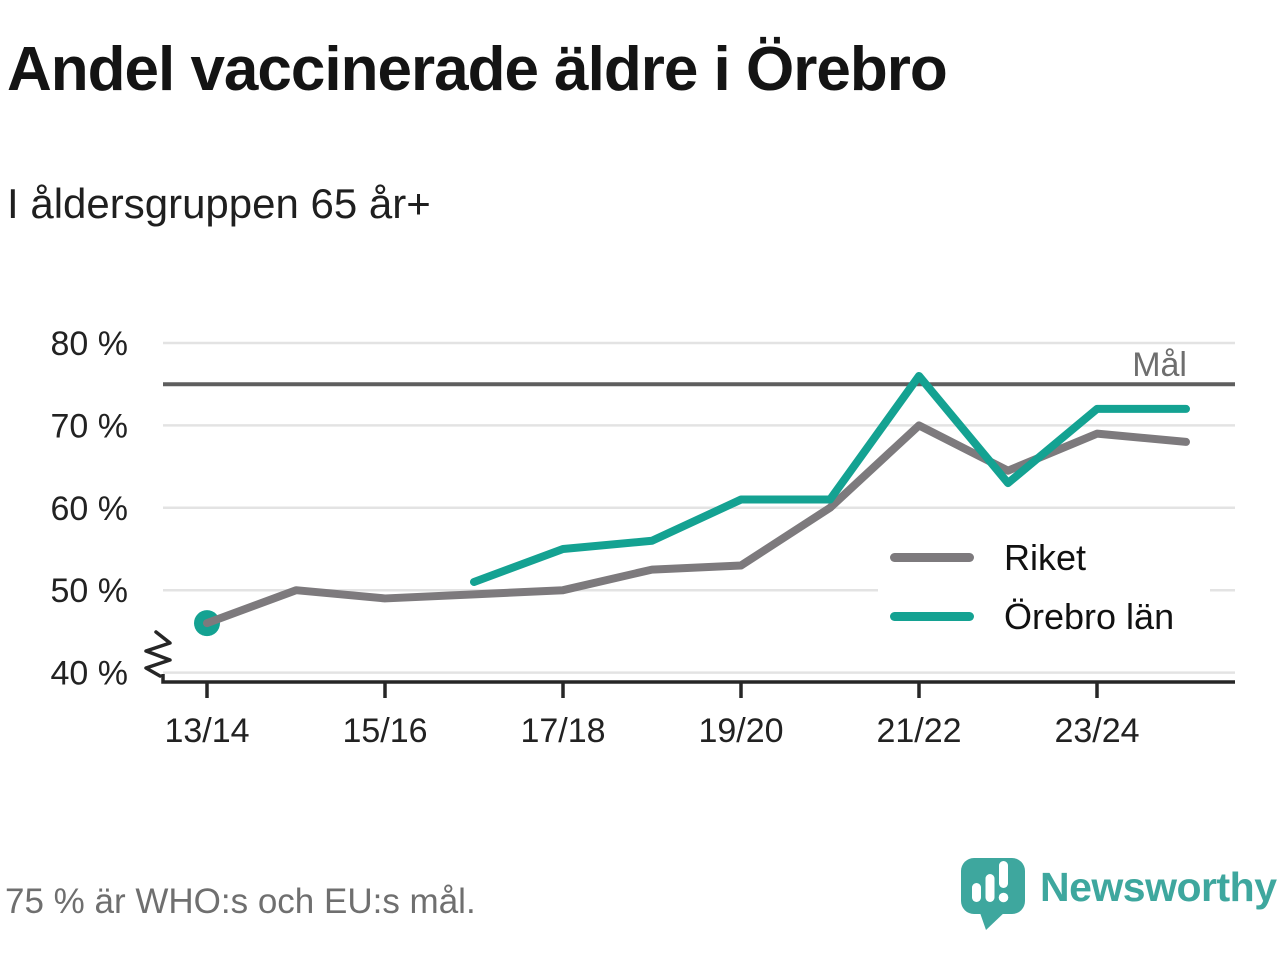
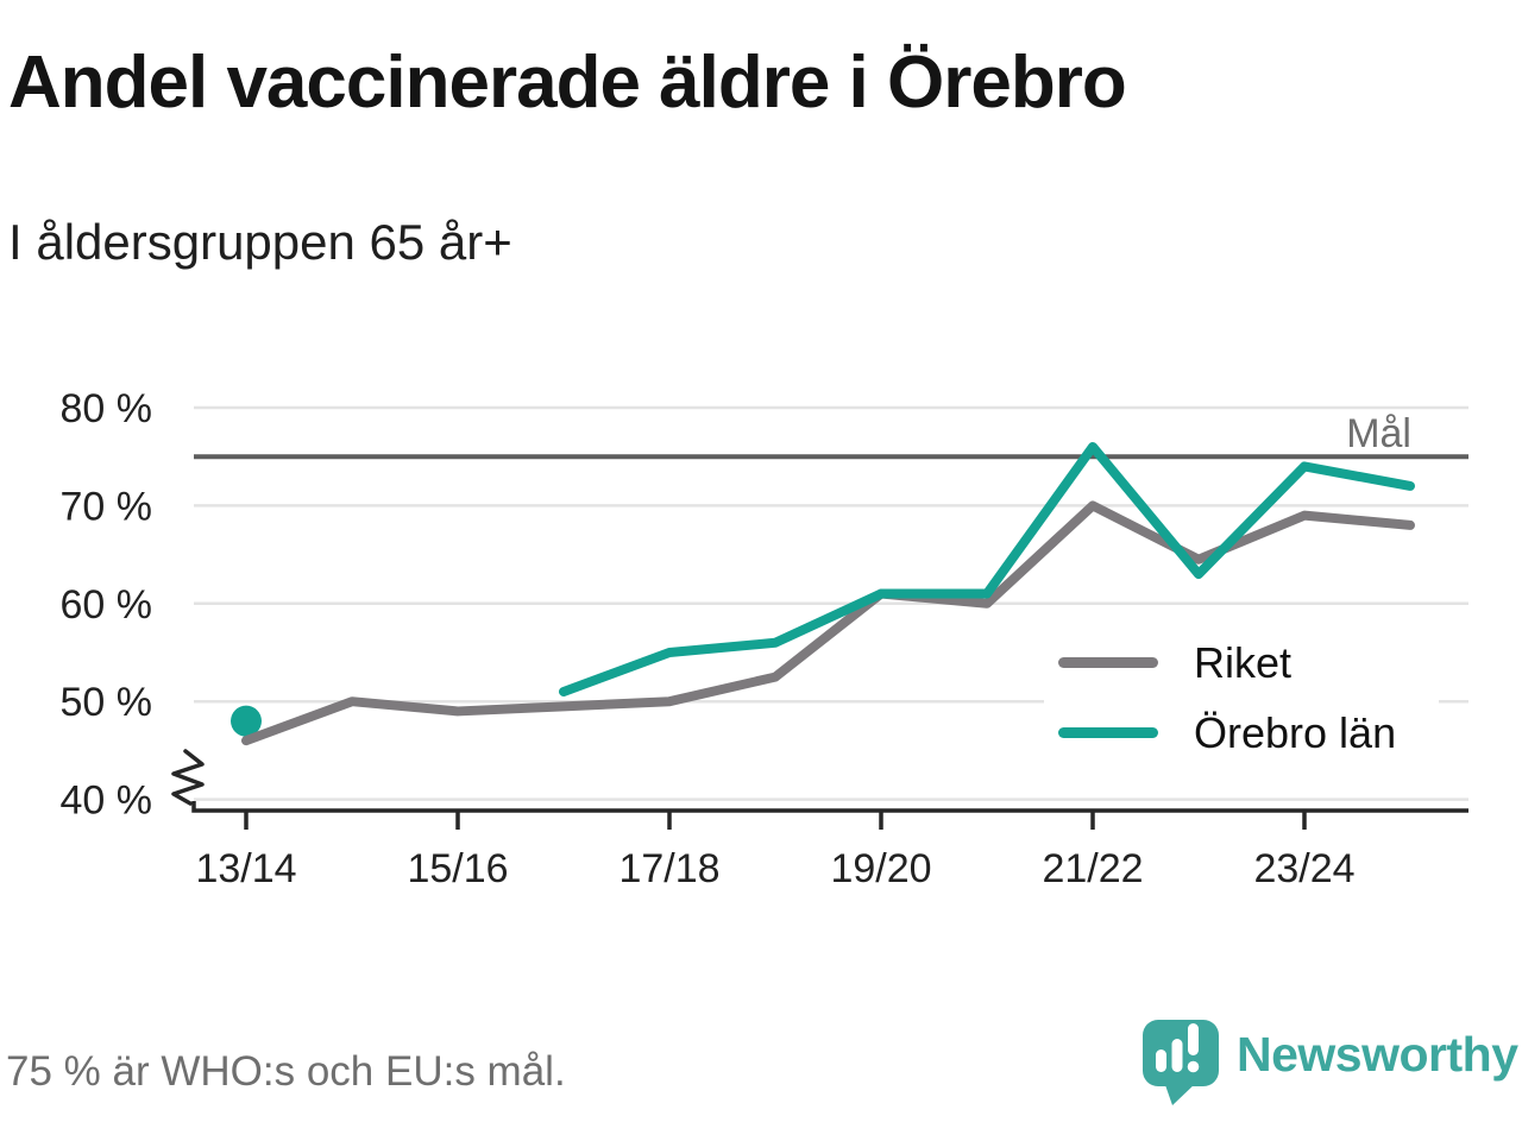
Örebro län/13/14: 46% -> 48%
Riket/19/20: 53% -> 61%
Örebro län/23/24: 72% -> 74%
